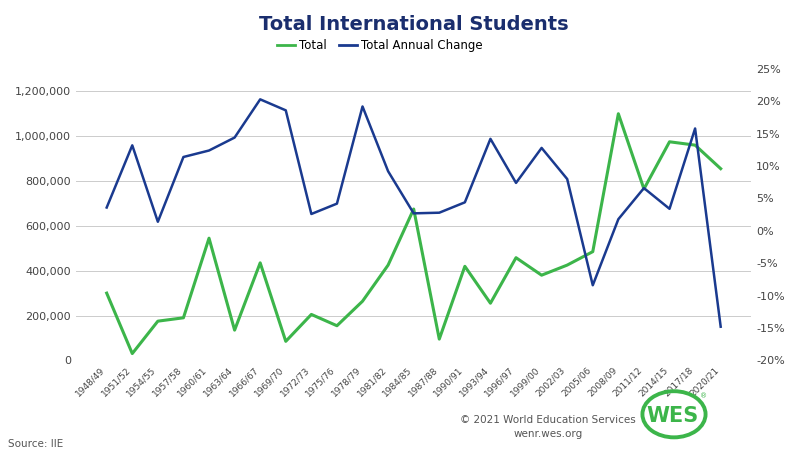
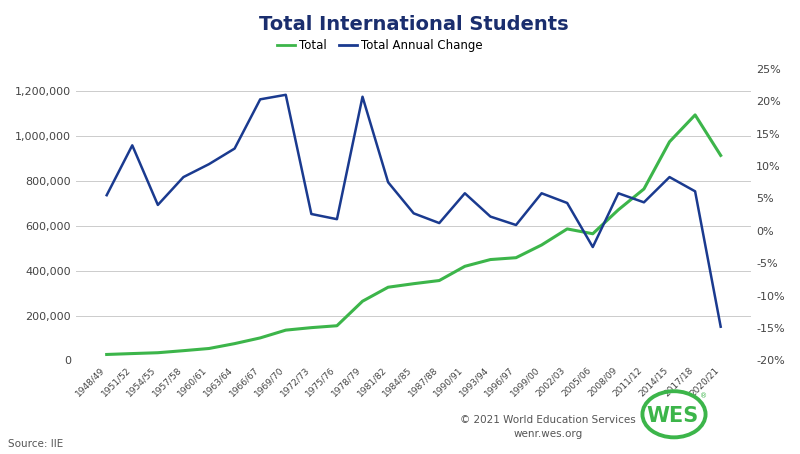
Total/1948/49: 300,000 -> 26,000
Total Annual Change/1948/49: 3.6% -> 5.5%
Total/1954/55: 175,000 -> 34,000
Total Annual Change/1954/55: 1.4% -> 4.0%
Total/1957/58: 190,000 -> 43,000
Total Annual Change/1957/58: 11.4% -> 8.3%
Total/1960/61: 545,000 -> 53,000
Total Annual Change/1960/61: 12.4% -> 10.3%
Total/1963/64: 135,000 -> 75,000
Total Annual Change/1963/64: 14.4% -> 12.7%
Total/1966/67: 435,000 -> 100,000
Total/1969/70: 85,000 -> 135,000
Total Annual Change/1969/70: 18.6% -> 21.0%
Total/1972/73: 205,000 -> 146,000
Total Annual Change/1975/76: 4.2% -> 1.8%
Total Annual Change/1978/79: 19.2% -> 20.7%
Total/1981/82: 425,000 -> 326,000
Total Annual Change/1981/82: 9.2% -> 7.5%
Total/1984/85: 675,000 -> 342,000
Total/1987/88: 95,000 -> 356,000
Total Annual Change/1987/88: 2.8% -> 1.2%
Total Annual Change/1990/91: 4.4% -> 5.8%
Total/1993/94: 255,000 -> 450,000
Total Annual Change/1993/94: 14.2% -> 2.2%
Total Annual Change/1996/97: 7.4% -> 0.9%
Total/1999/00: 380,000 -> 515,000
Total Annual Change/1999/00: 12.8% -> 5.8%
Total/2002/03: 425,000 -> 586,000
Total Annual Change/2002/03: 8.0% -> 4.3%
Total/2005/06: 485,000 -> 565,000
Total Annual Change/2005/06: -8.4% -> -2.5%
Total/2008/09: 1,100,000 -> 672,000
Total Annual Change/2008/09: 1.8% -> 5.8%
Total Annual Change/2011/12: 6.6% -> 4.4%
Total Annual Change/2014/15: 3.4% -> 8.3%
Total/2017/18: 960,000 -> 1,095,000
Total Annual Change/2017/18: 15.8% -> 6.1%
Total/2020/21: 855,000 -> 914,000
